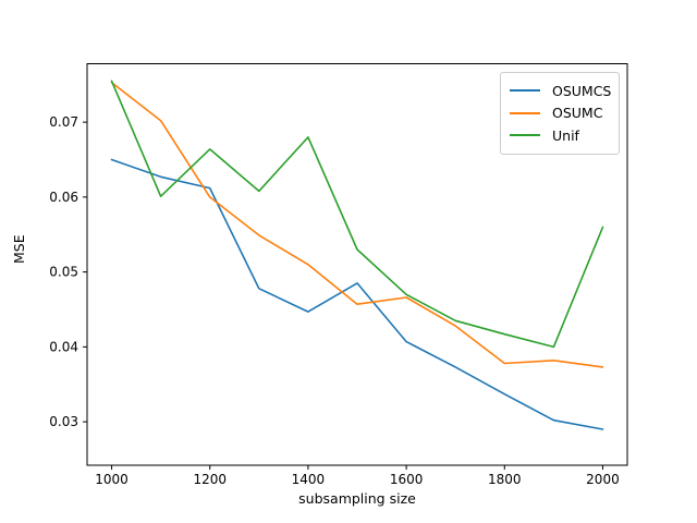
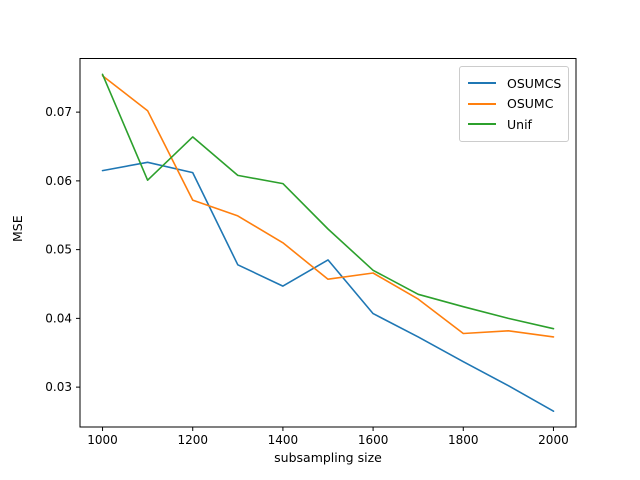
OSUMCS/1000: 0.065 -> 0.061
OSUMC/1200: 0.060 -> 0.057
Unif/1400: 0.068 -> 0.060
OSUMCS/2000: 0.029 -> 0.026
Unif/2000: 0.056 -> 0.038
